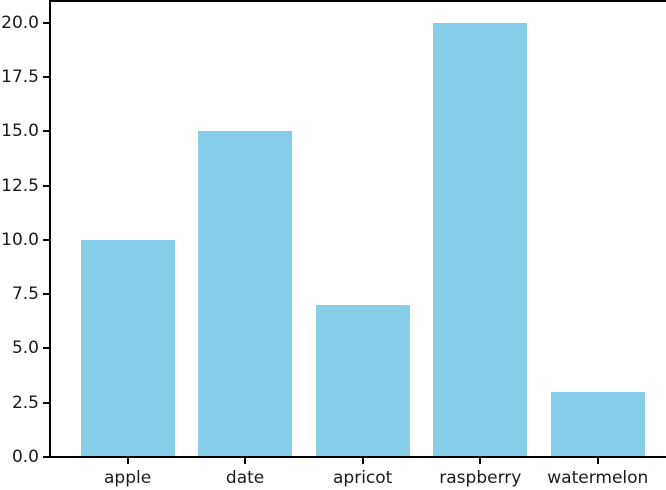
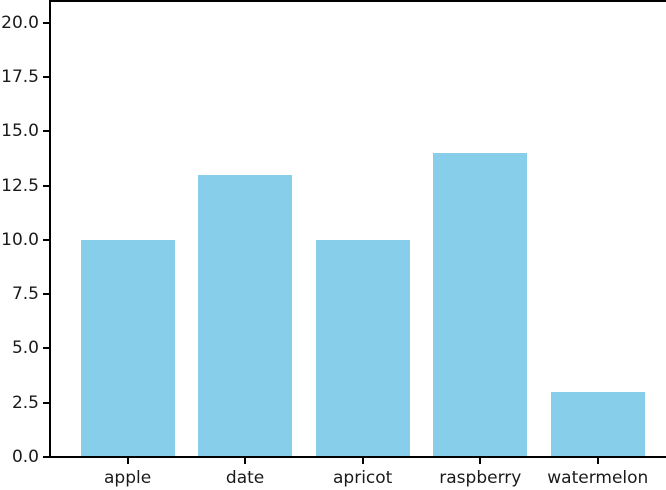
date: 15 -> 13
apricot: 7 -> 10
raspberry: 20 -> 14
